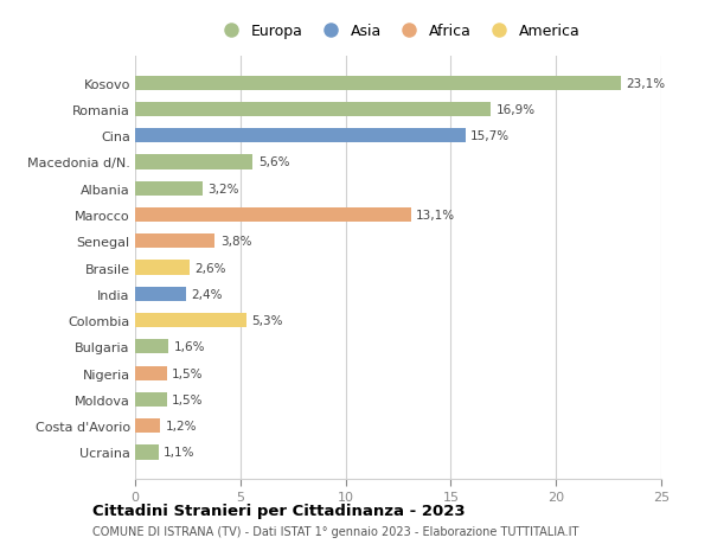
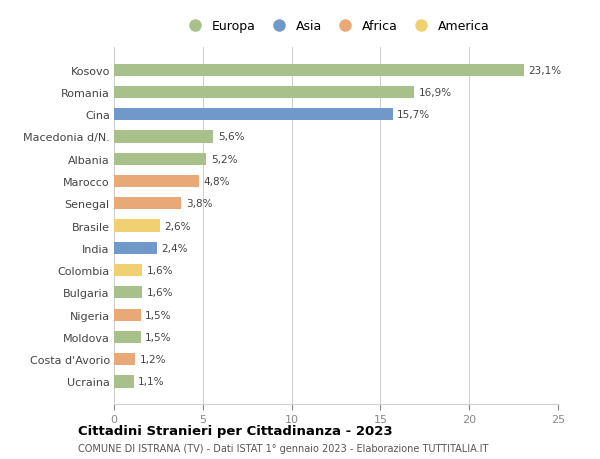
Albania: 3,2% -> 5,2%
Marocco: 13,1% -> 4,8%
Colombia: 5,3% -> 1,6%
